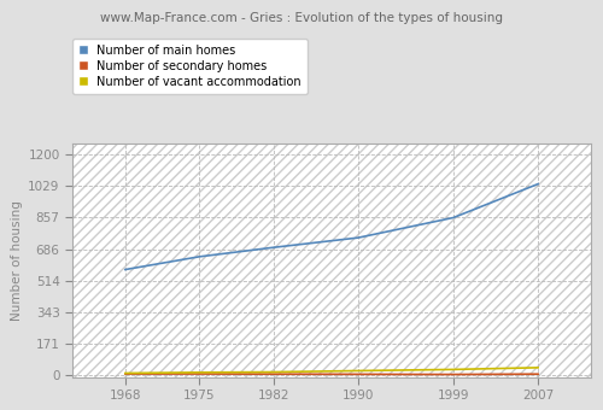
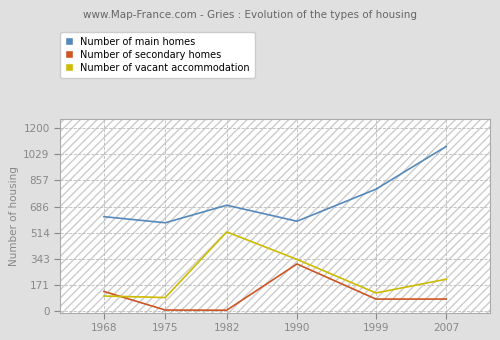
Number of main homes/1968: 580 -> 620
Number of secondary homes/1968: 10 -> 130
Number of vacant accommodation/1968: 10 -> 100
Number of main homes/1975: 640 -> 580
Number of vacant accommodation/1975: 20 -> 90
Number of vacant accommodation/1982: 20 -> 520
Number of main homes/1990: 750 -> 590
Number of secondary homes/1990: 10 -> 310
Number of vacant accommodation/1990: 20 -> 340
Number of main homes/1999: 860 -> 800
Number of secondary homes/1999: 0 -> 80
Number of vacant accommodation/1999: 30 -> 120
Number of main homes/2007: 1040 -> 1080
Number of secondary homes/2007: 10 -> 80
Number of vacant accommodation/2007: 40 -> 210
